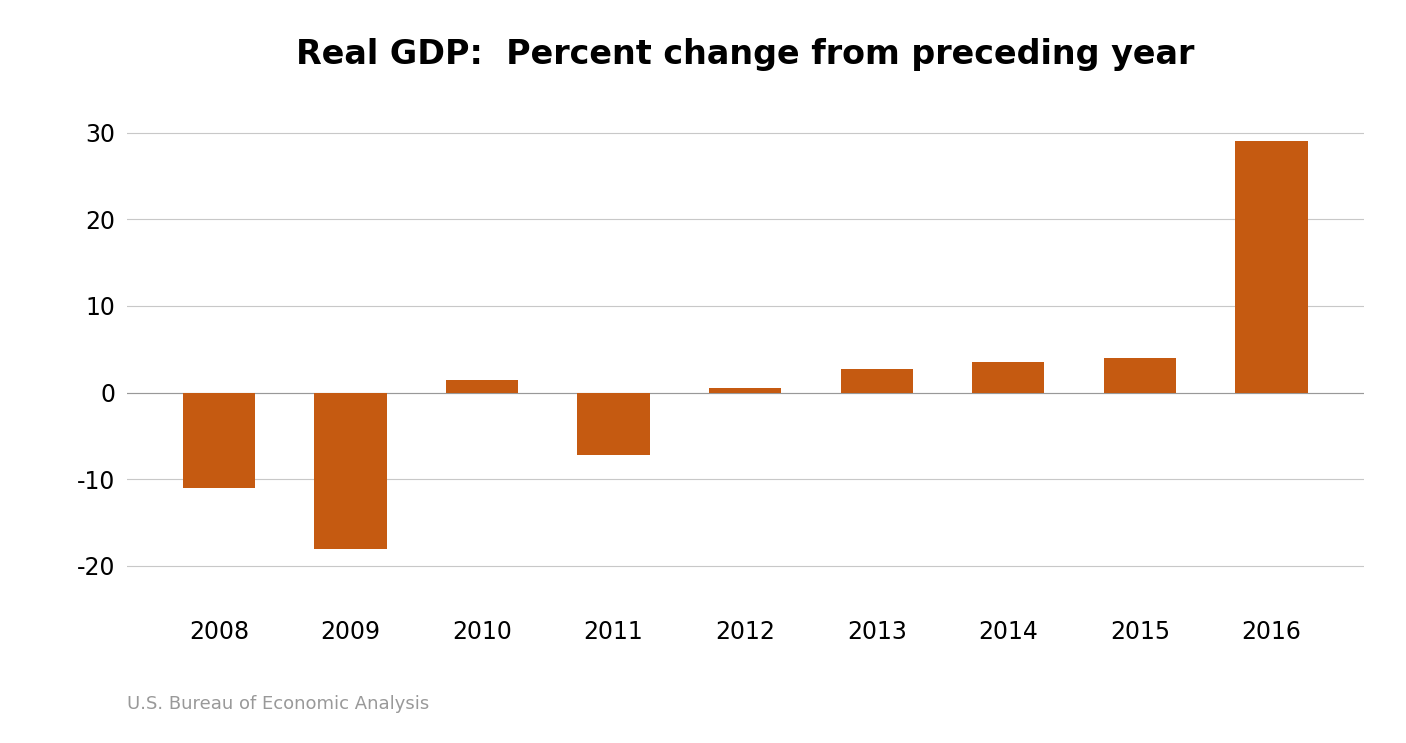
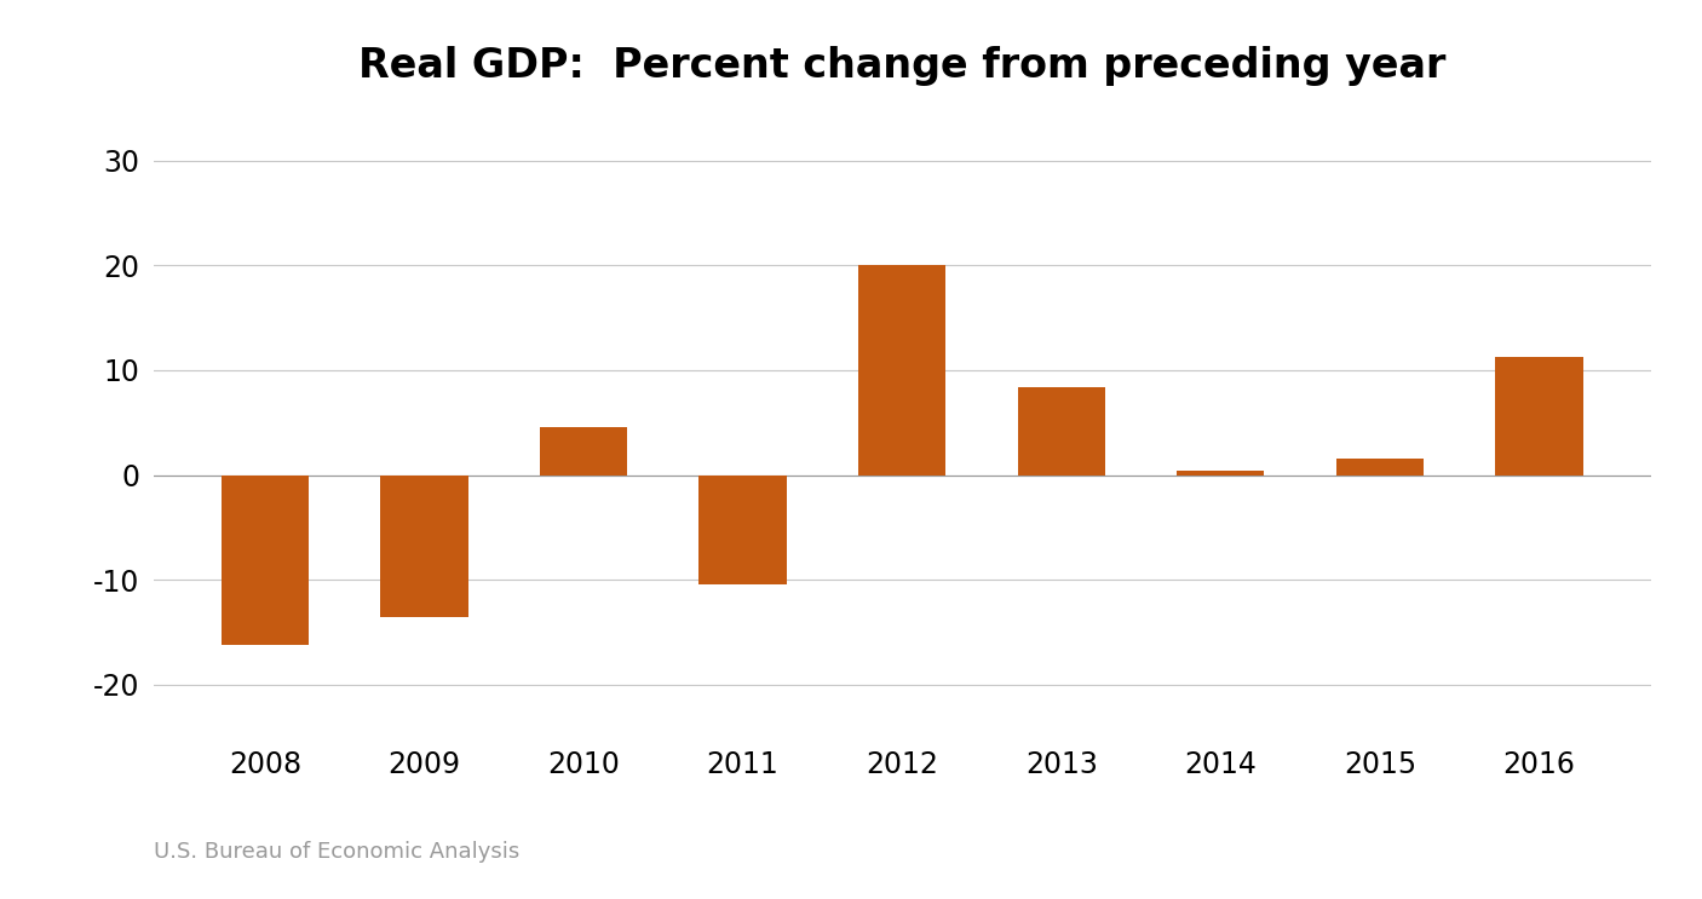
2008: -11.0 -> -16.2
2009: -18.0 -> -13.6
2010: 1.5 -> 4.6
2011: -7.2 -> -10.4
2012: 0.5 -> 20.0
2013: 2.7 -> 8.4
2014: 3.5 -> 0.4
2015: 4.0 -> 1.6
2016: 29.0 -> 11.2
